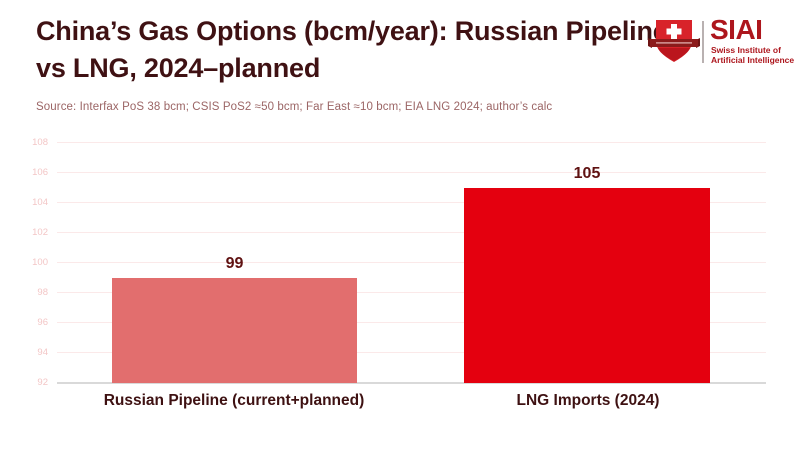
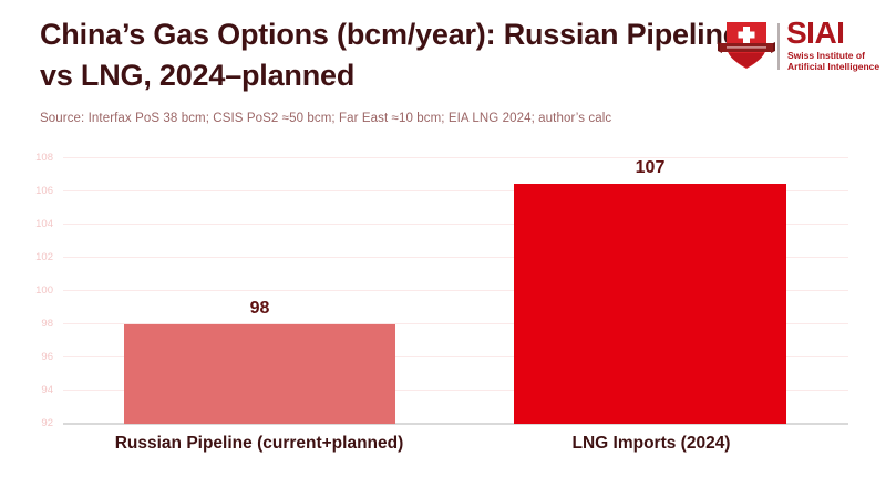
Russian Pipeline (current+planned): 99 -> 98
LNG Imports (2024): 105 -> 107
